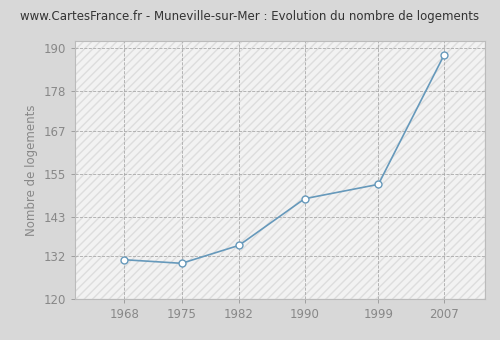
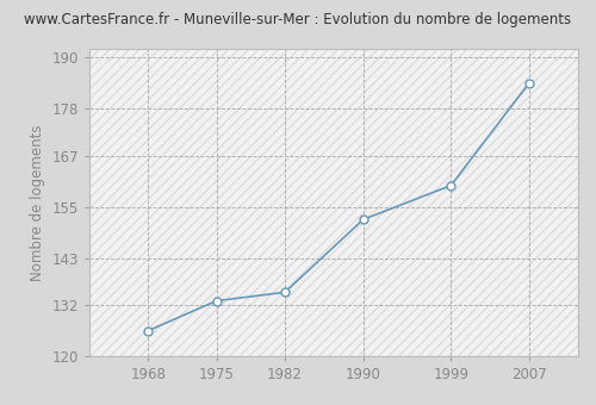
1968: 131 -> 126
1975: 130 -> 133
1990: 148 -> 152
1999: 152 -> 160
2007: 188 -> 184
